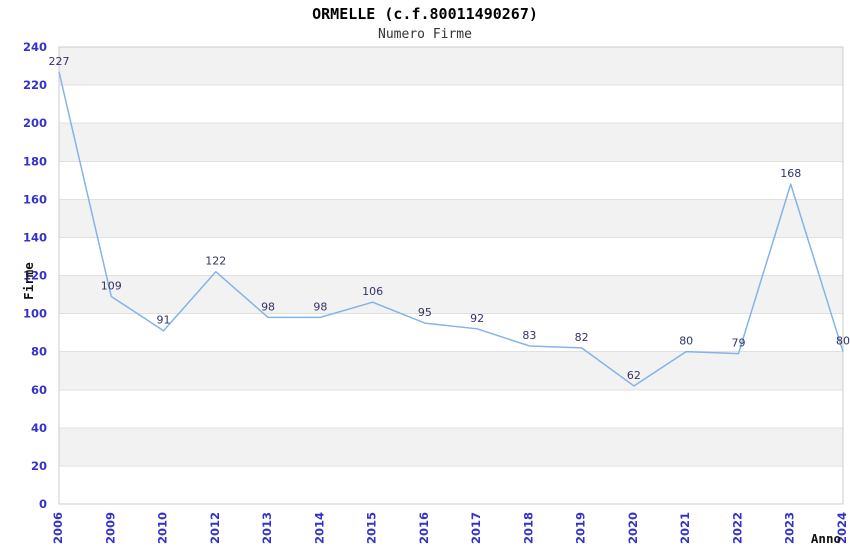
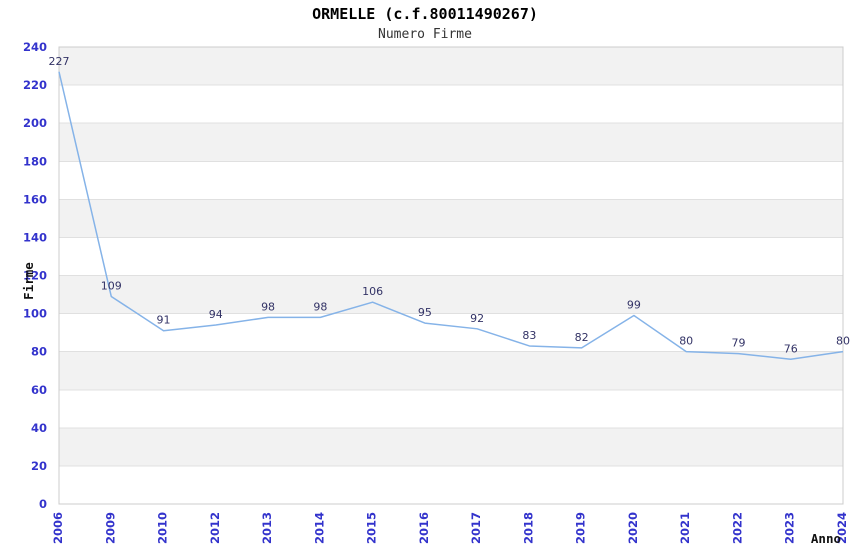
2012: 122 -> 94
2020: 62 -> 99
2023: 168 -> 76
